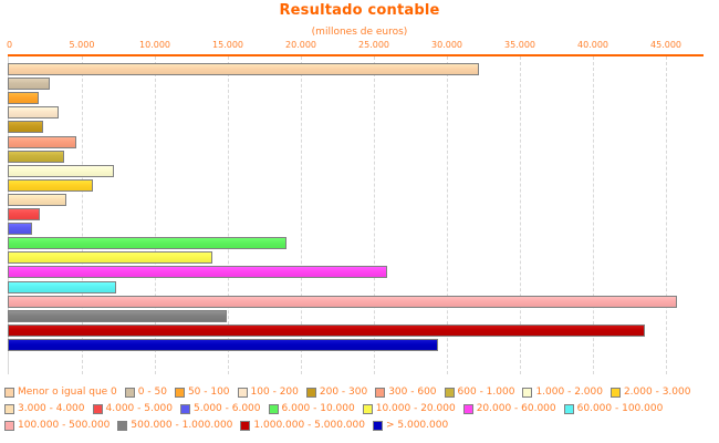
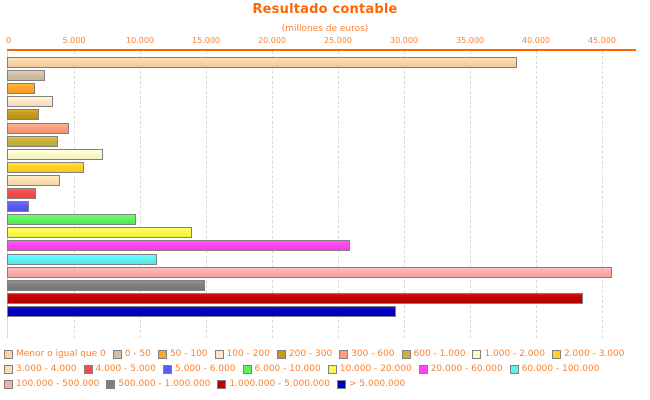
Menor o igual que 0: 32300 -> 38600
6.000 - 10.000: 19100 -> 9800
60.000 - 100.000: 7400 -> 11400
